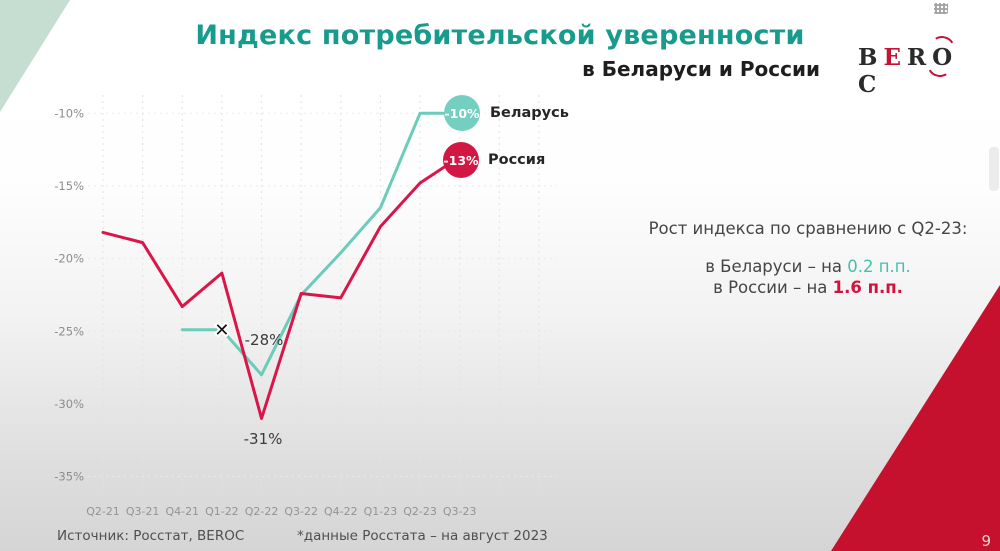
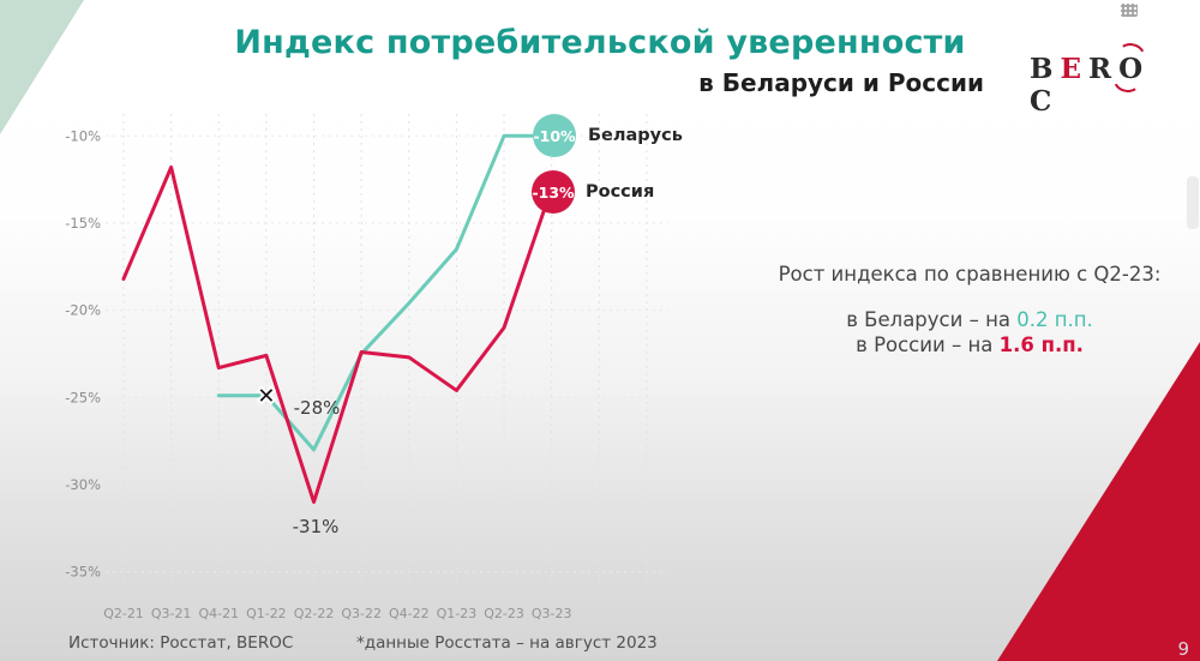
Россия/Q3-21: -18.9% -> -11.8%
Россия/Q1-22: -21.0% -> -22.6%
Россия/Q1-23: -17.8% -> -24.6%
Россия/Q2-23: -14.8% -> -21.0%
